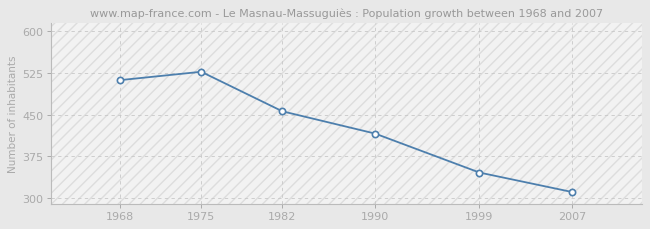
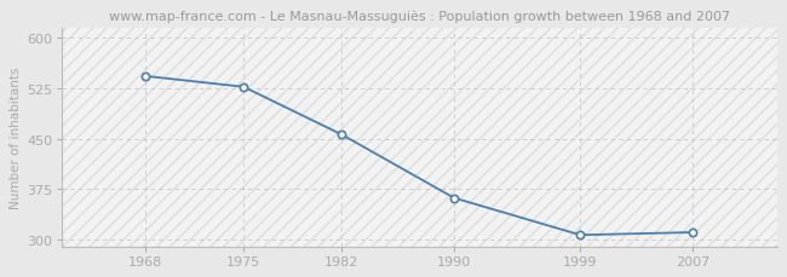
1968: 512 -> 543
1990: 416 -> 362
1999: 346 -> 307
